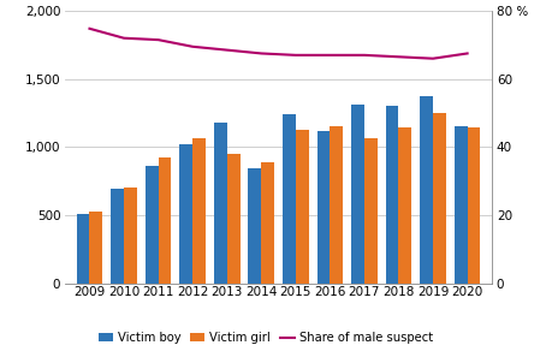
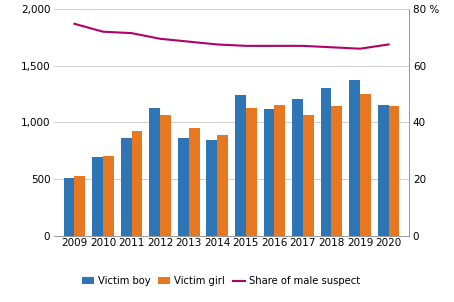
Victim boy/2012: 1,020 -> 1,130
Victim boy/2013: 1,180 -> 860
Victim boy/2017: 1,310 -> 1,210
